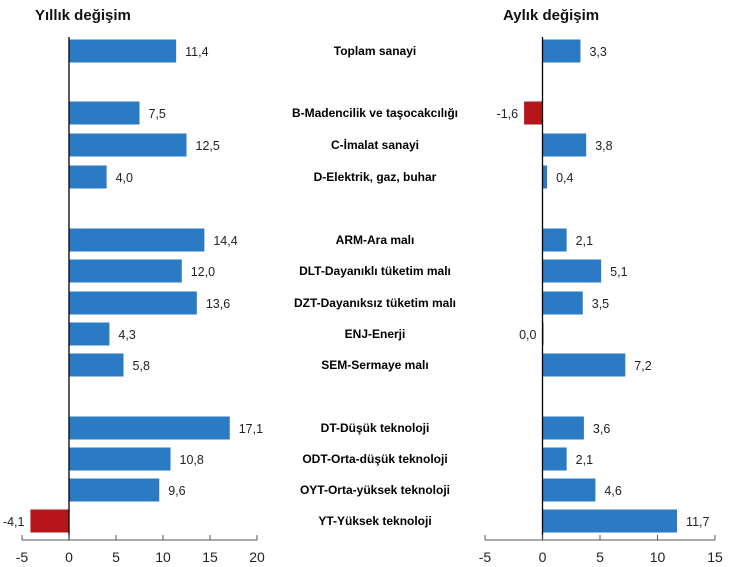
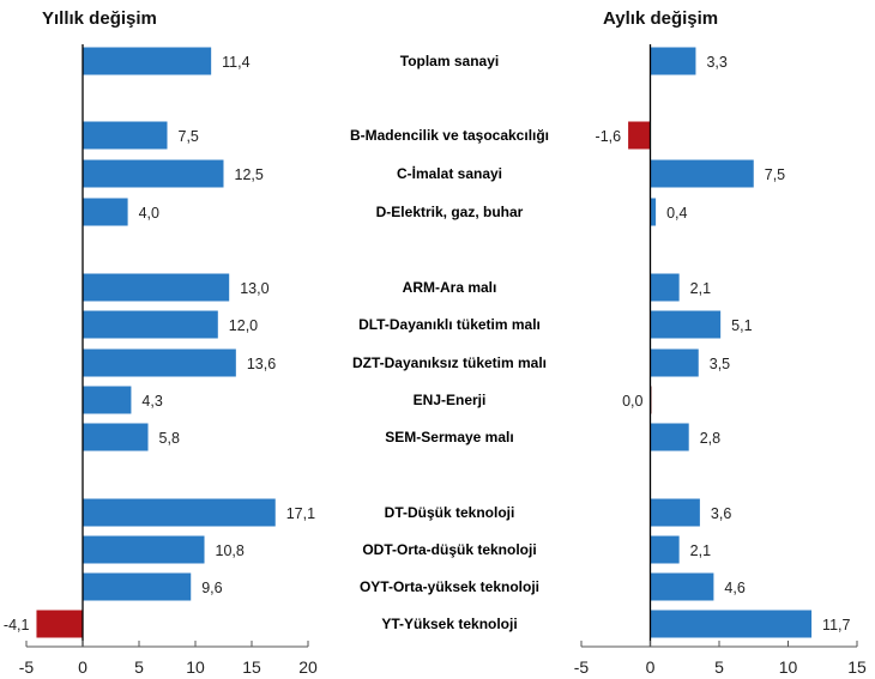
Yıllık değişim/ARM-Ara malı: 14,4 -> 13,0
Aylık değişim/C-İmalat sanayi: 3,8 -> 7,5
Aylık değişim/SEM-Sermaye malı: 7,2 -> 2,8
